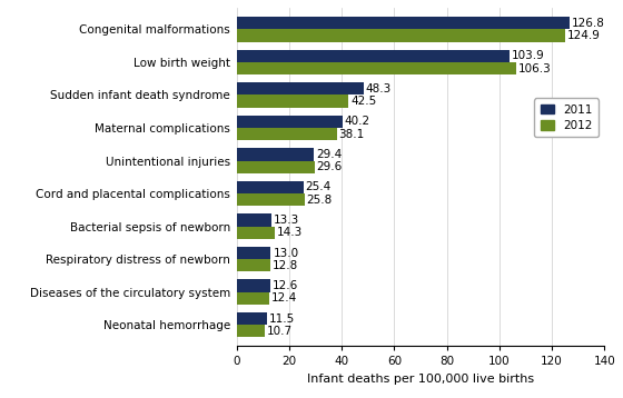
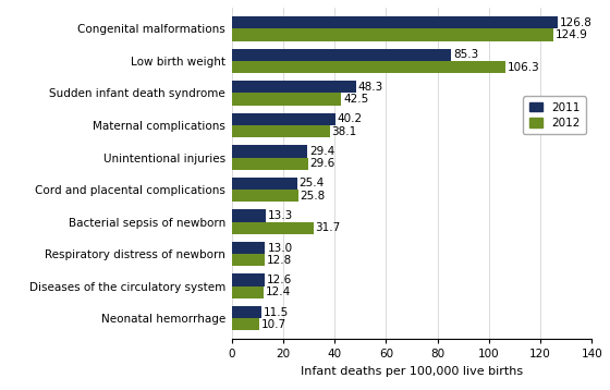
2011/Low birth weight: 103.9 -> 85.3
2012/Bacterial sepsis of newborn: 14.3 -> 31.7
